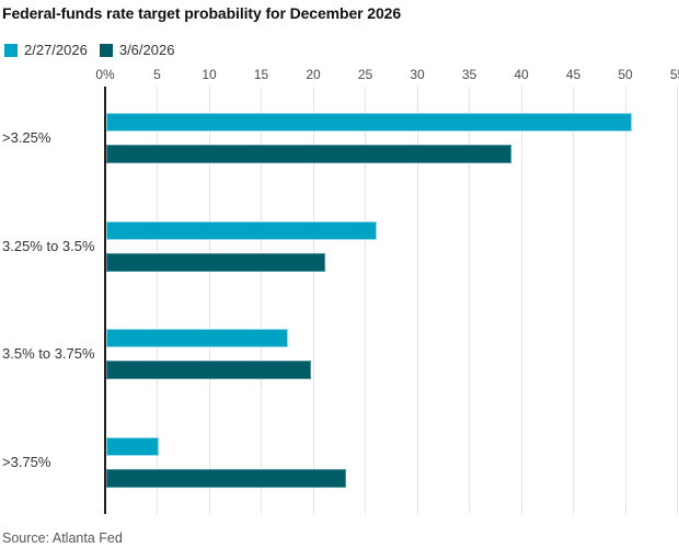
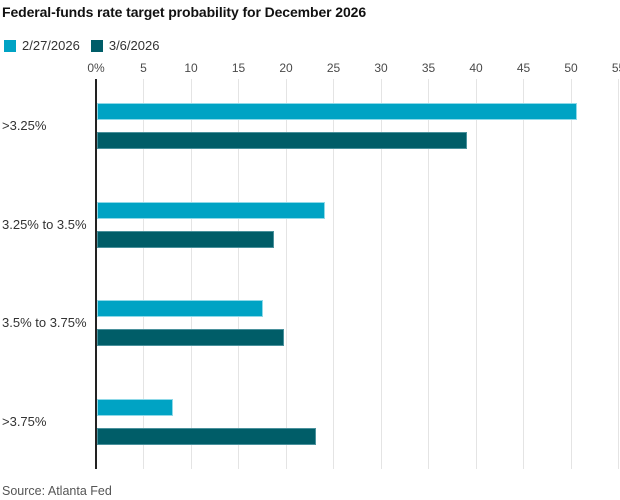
2/27/2026/3.25% to 3.5%: 26 -> 24
3/6/2026/3.25% to 3.5%: 21 -> 19
2/27/2026/>3.75%: 5 -> 8
